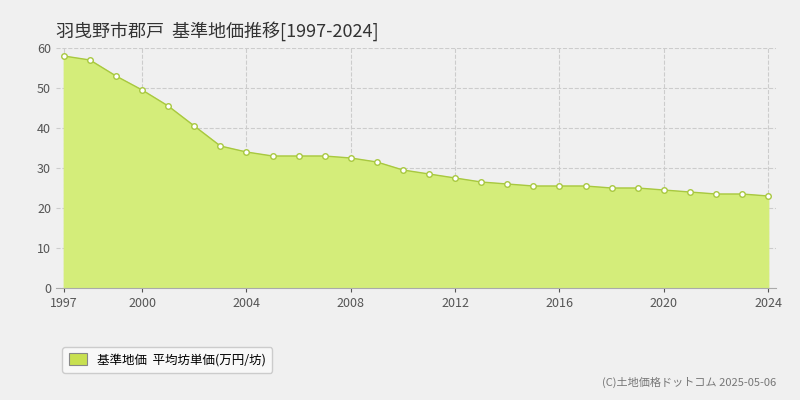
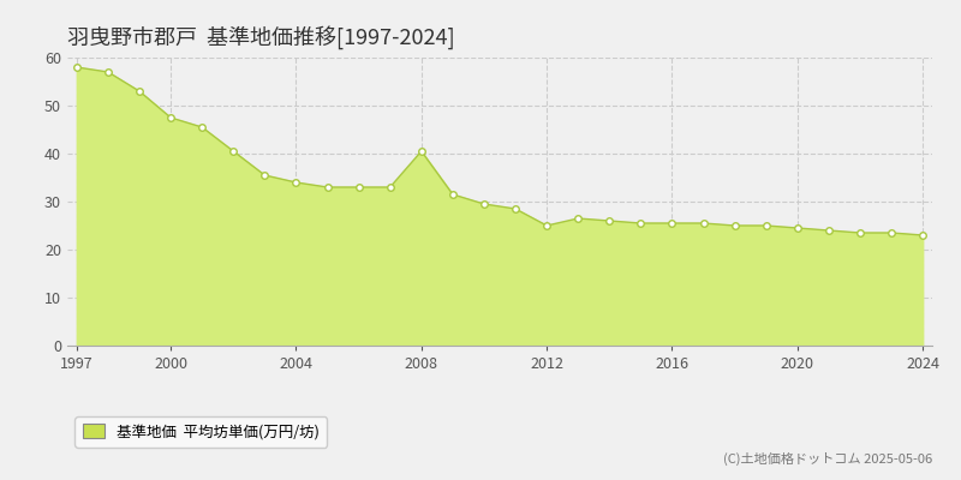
2000: 49.5 -> 47.5
2008: 32.5 -> 40.5
2012: 27.5 -> 25.0
